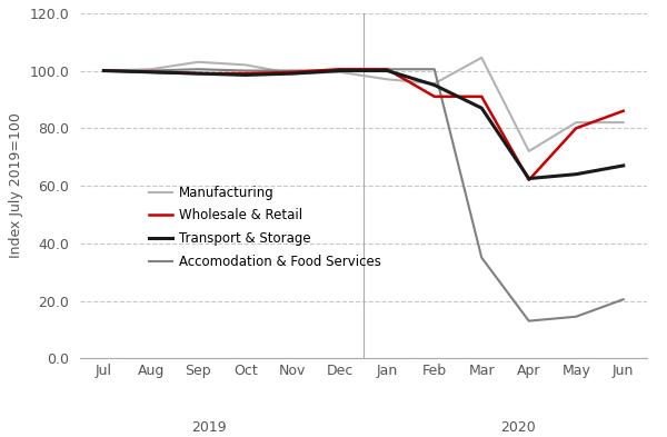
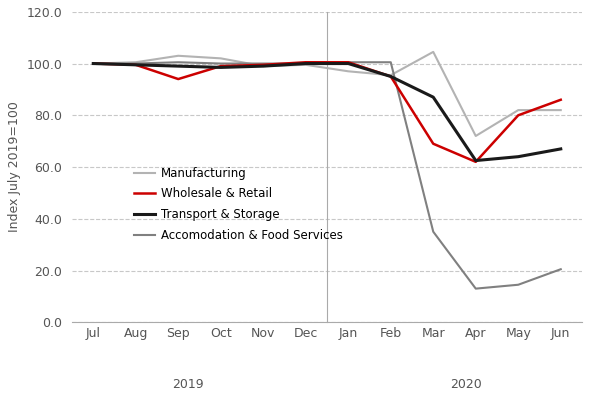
Wholesale & Retail/Sep: 99.0 -> 94.0
Wholesale & Retail/Feb: 91.0 -> 95.0
Wholesale & Retail/Mar: 91.0 -> 69.0
